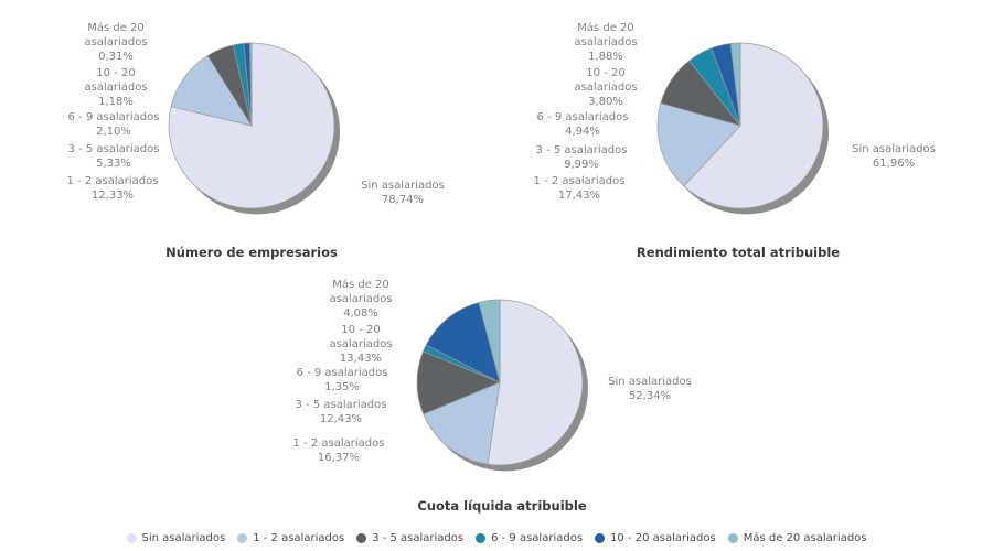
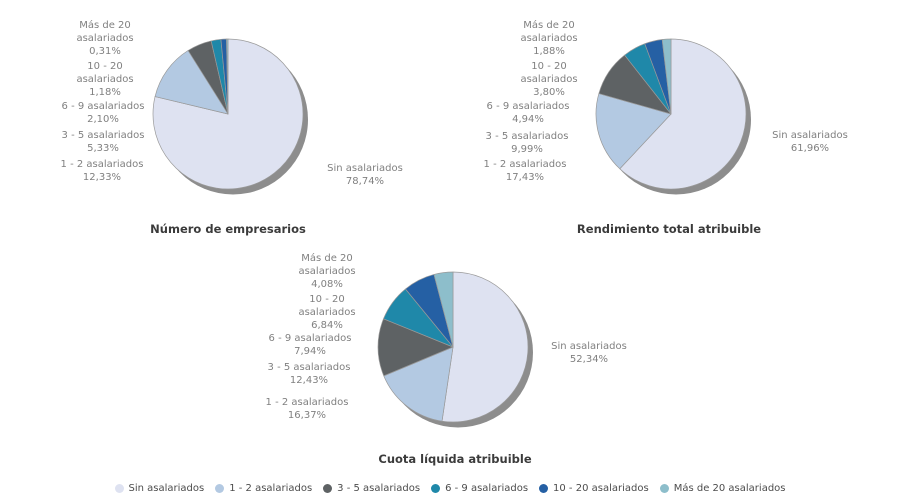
Cuota líquida atribuible/6 - 9 asalariados: 1,35% -> 7,94%
Cuota líquida atribuible/10 - 20 asalariados: 13,43% -> 6,84%
